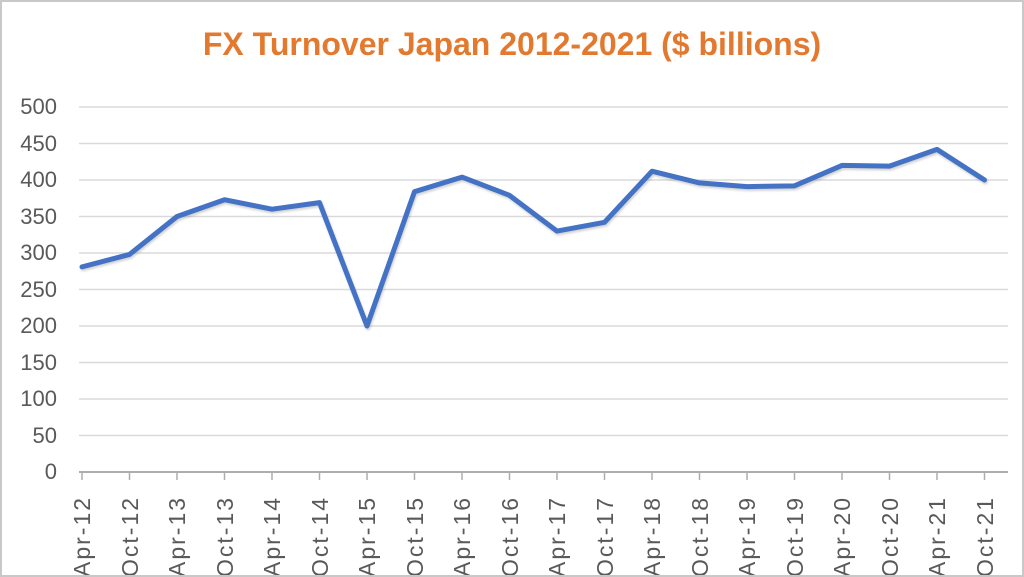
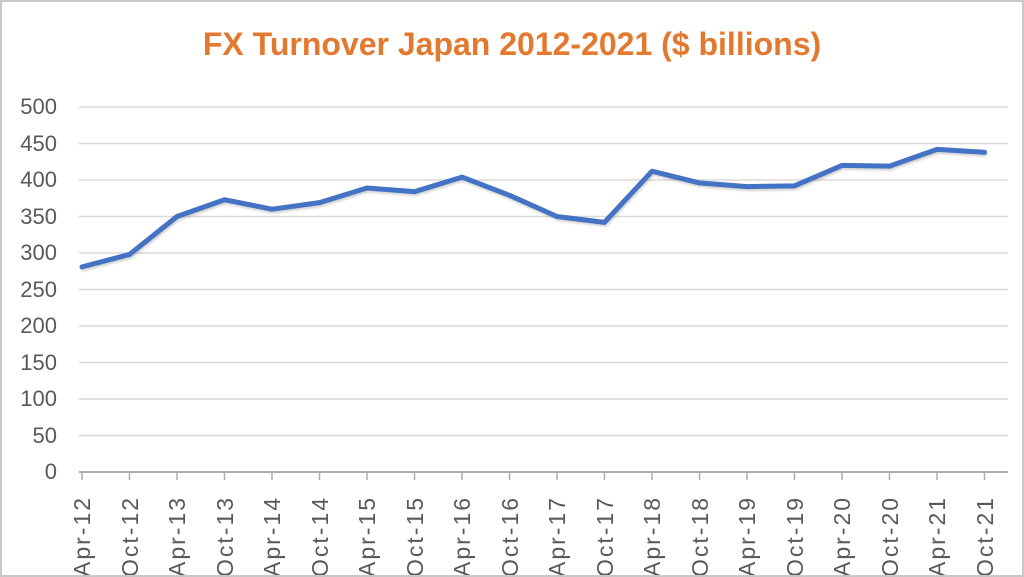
Apr-15: 200 -> 390
Apr-17: 330 -> 350
Oct-21: 400 -> 440
